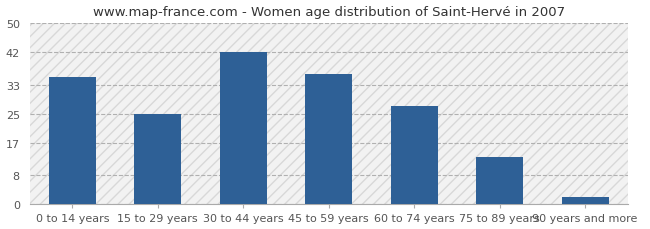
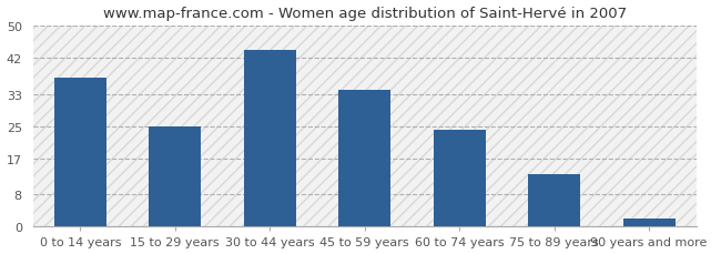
0 to 14 years: 35 -> 37
30 to 44 years: 42 -> 44
45 to 59 years: 36 -> 34
60 to 74 years: 27 -> 24
